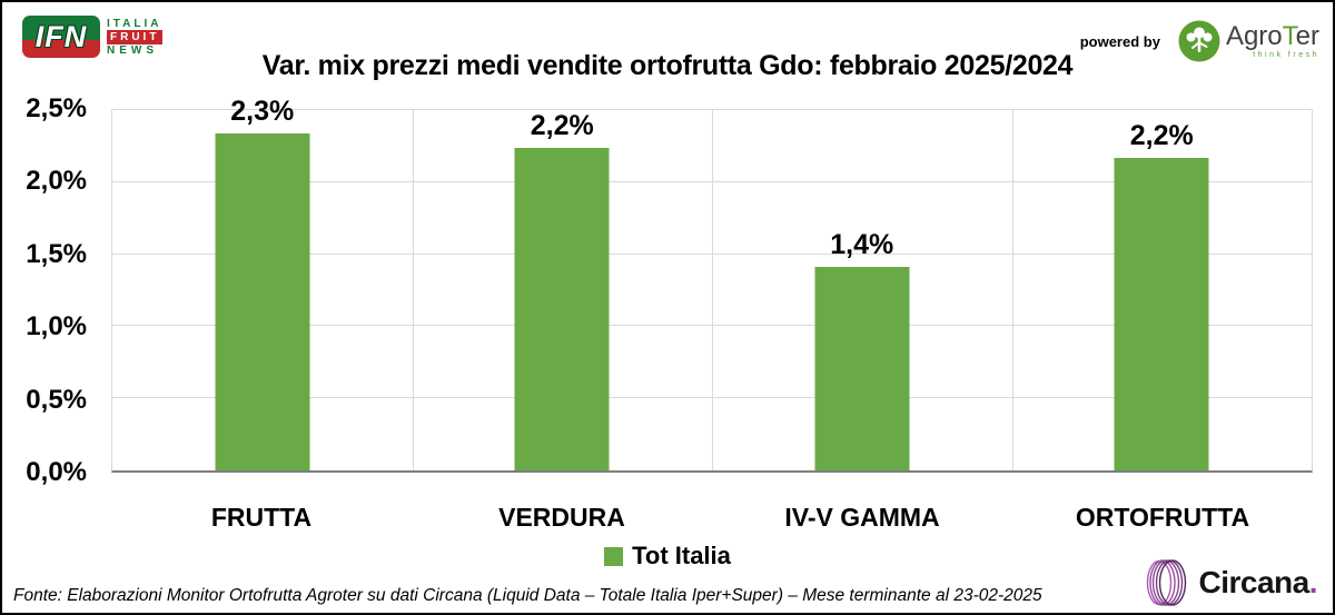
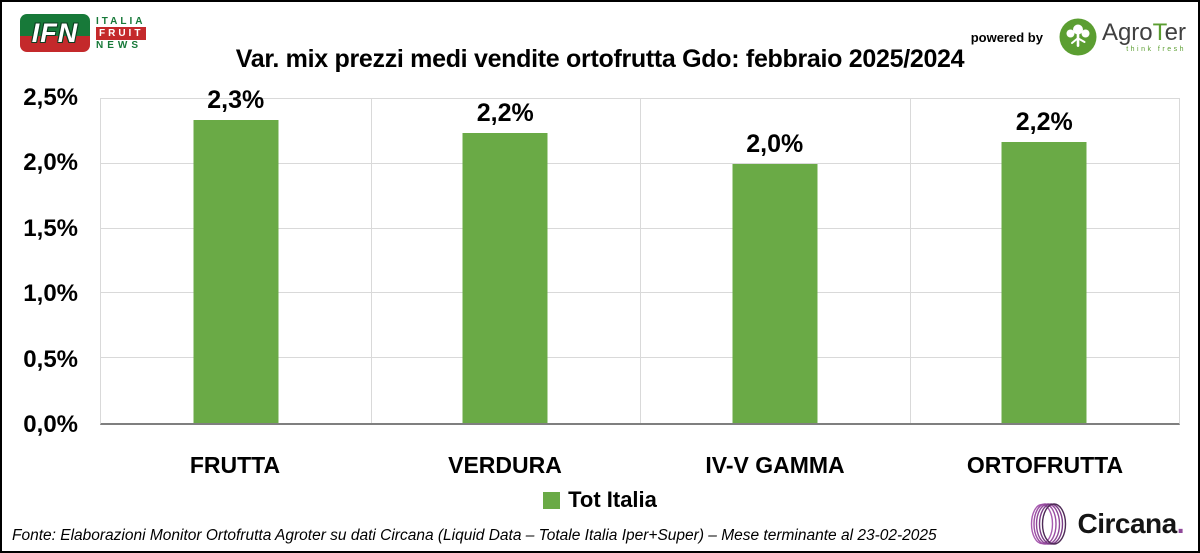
IV-V GAMMA: 1,4% -> 2,0%
